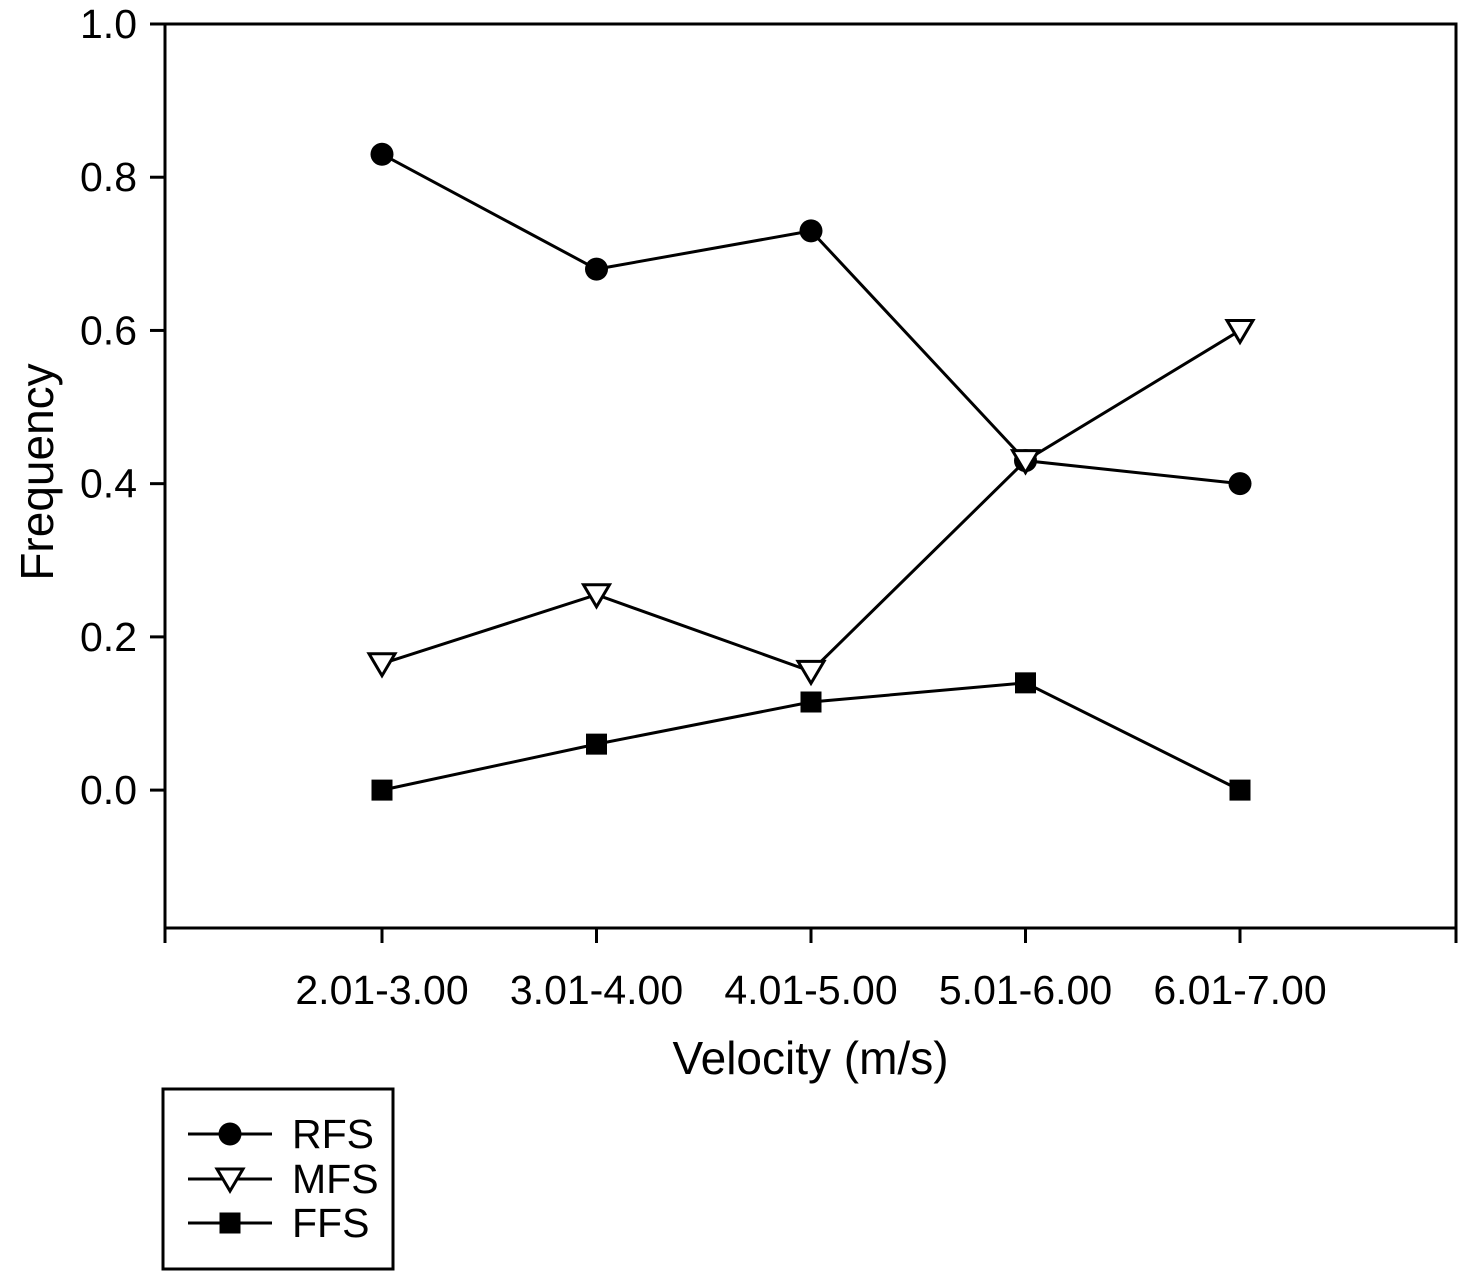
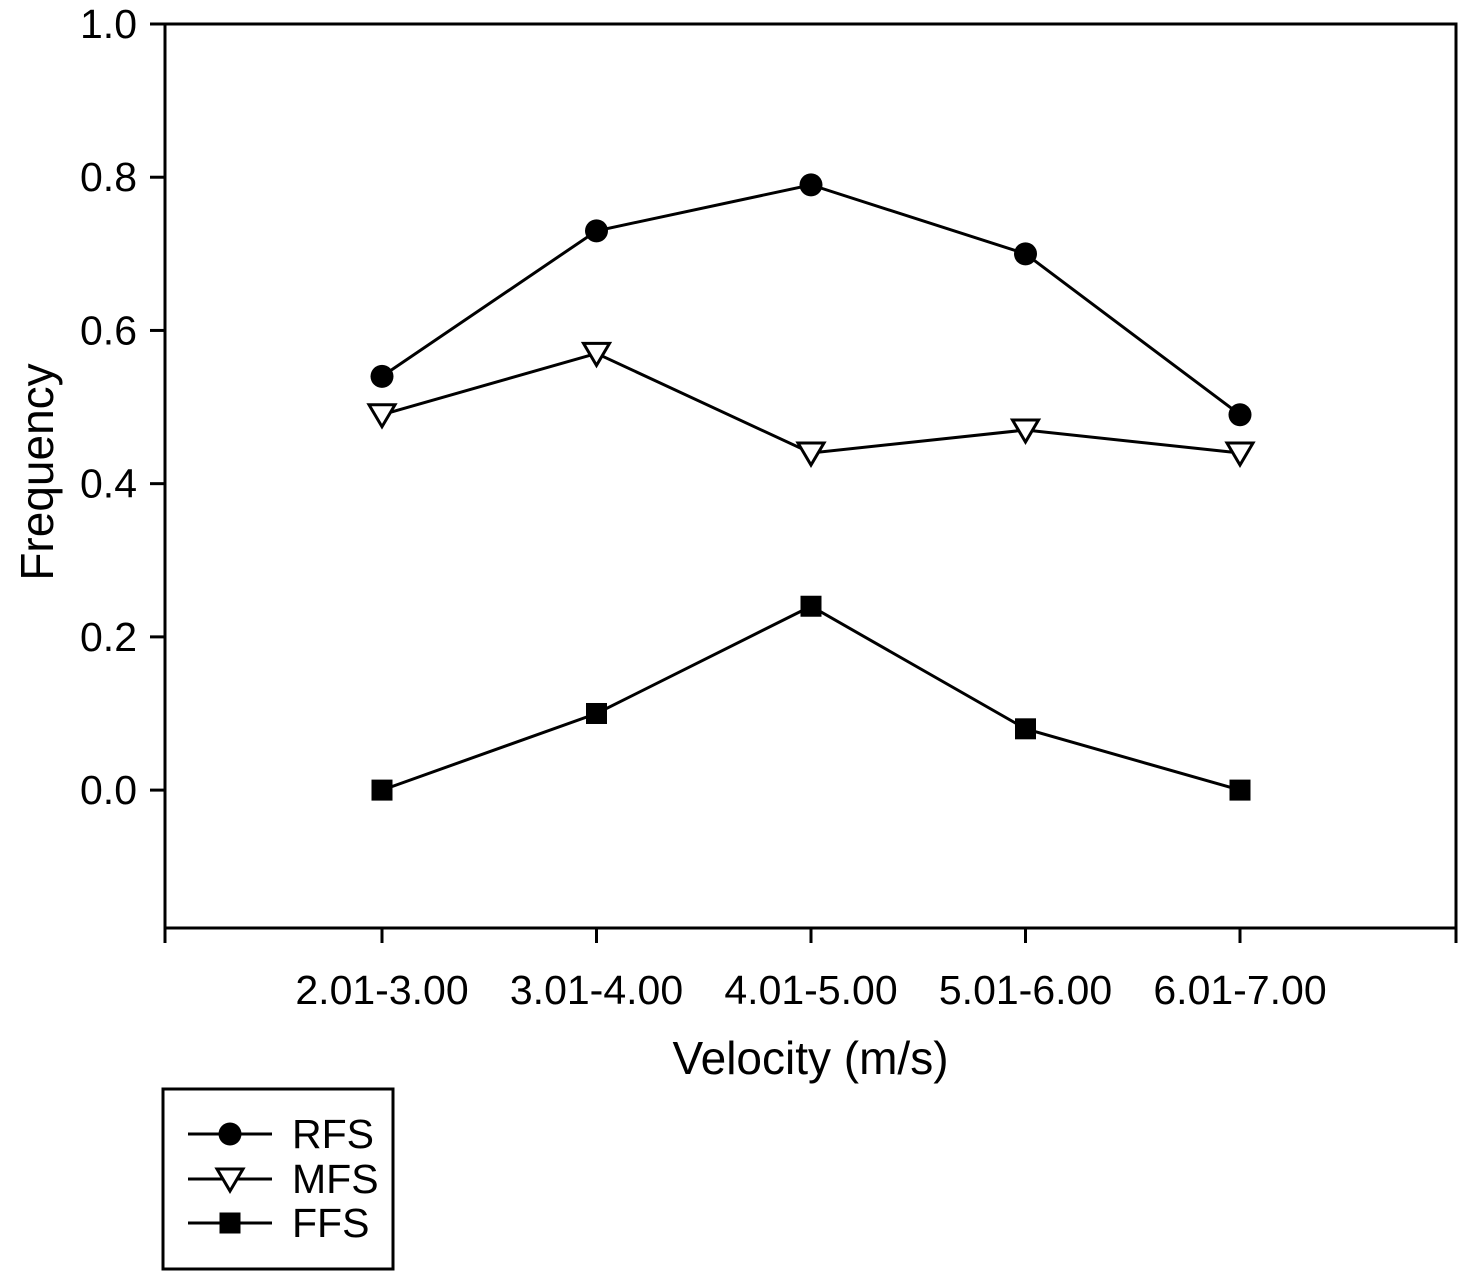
RFS/2.01-3.00: 0.83 -> 0.54
MFS/2.01-3.00: 0.17 -> 0.49
RFS/3.01-4.00: 0.68 -> 0.73
MFS/3.01-4.00: 0.26 -> 0.57
FFS/3.01-4.00: 0.06 -> 0.10
RFS/4.01-5.00: 0.73 -> 0.79
MFS/4.01-5.00: 0.15 -> 0.44
FFS/4.01-5.00: 0.12 -> 0.24
RFS/5.01-6.00: 0.43 -> 0.70
MFS/5.01-6.00: 0.43 -> 0.47
FFS/5.01-6.00: 0.14 -> 0.08
RFS/6.01-7.00: 0.40 -> 0.49
MFS/6.01-7.00: 0.60 -> 0.44
